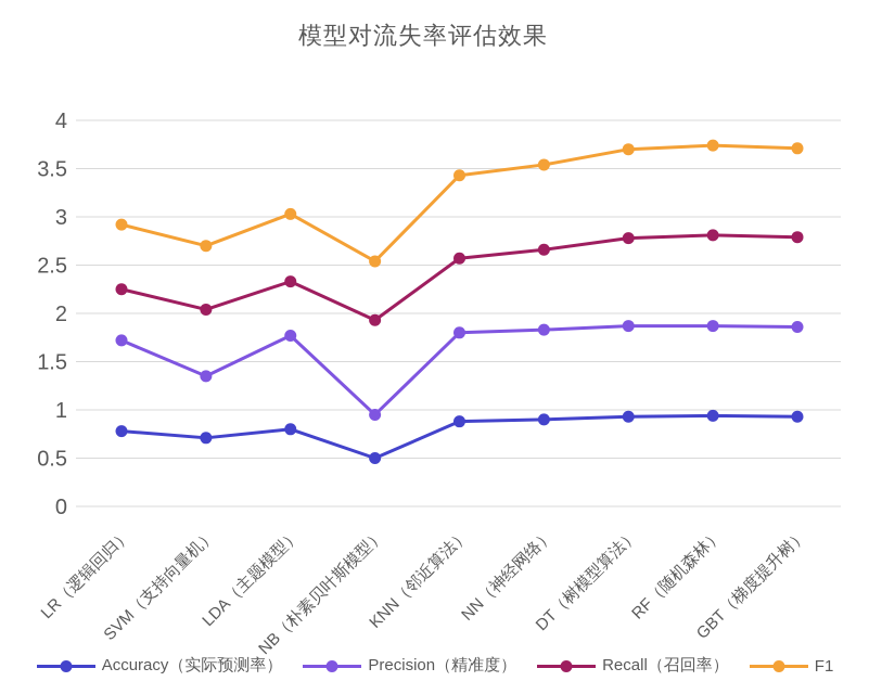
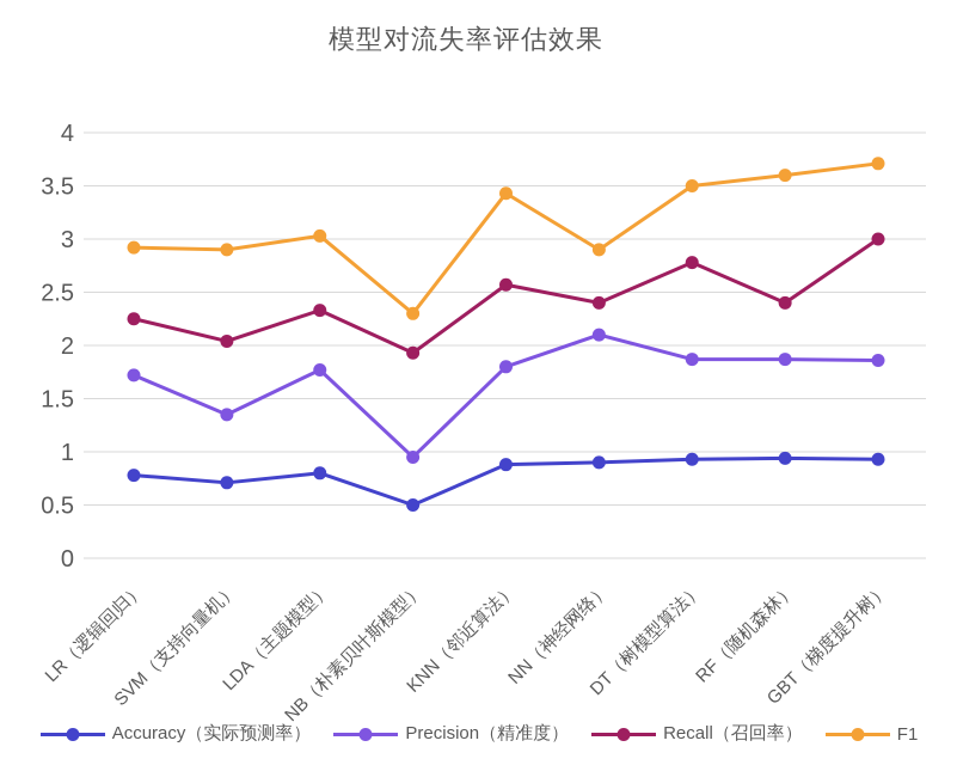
F1/SVM（支持向量机）: 2.7 -> 2.9
F1/NB（朴素贝叶斯模型）: 2.5 -> 2.3
Precision（精准度）/NN（神经网络）: 1.8 -> 2.1
Recall（召回率）/NN（神经网络）: 2.7 -> 2.4
F1/NN（神经网络）: 3.5 -> 2.9
F1/DT（树模型算法）: 3.7 -> 3.5
Recall（召回率）/RF（随机森林）: 2.8 -> 2.4
F1/RF（随机森林）: 3.7 -> 3.6
Recall（召回率）/GBT（梯度提升树）: 2.8 -> 3.0
